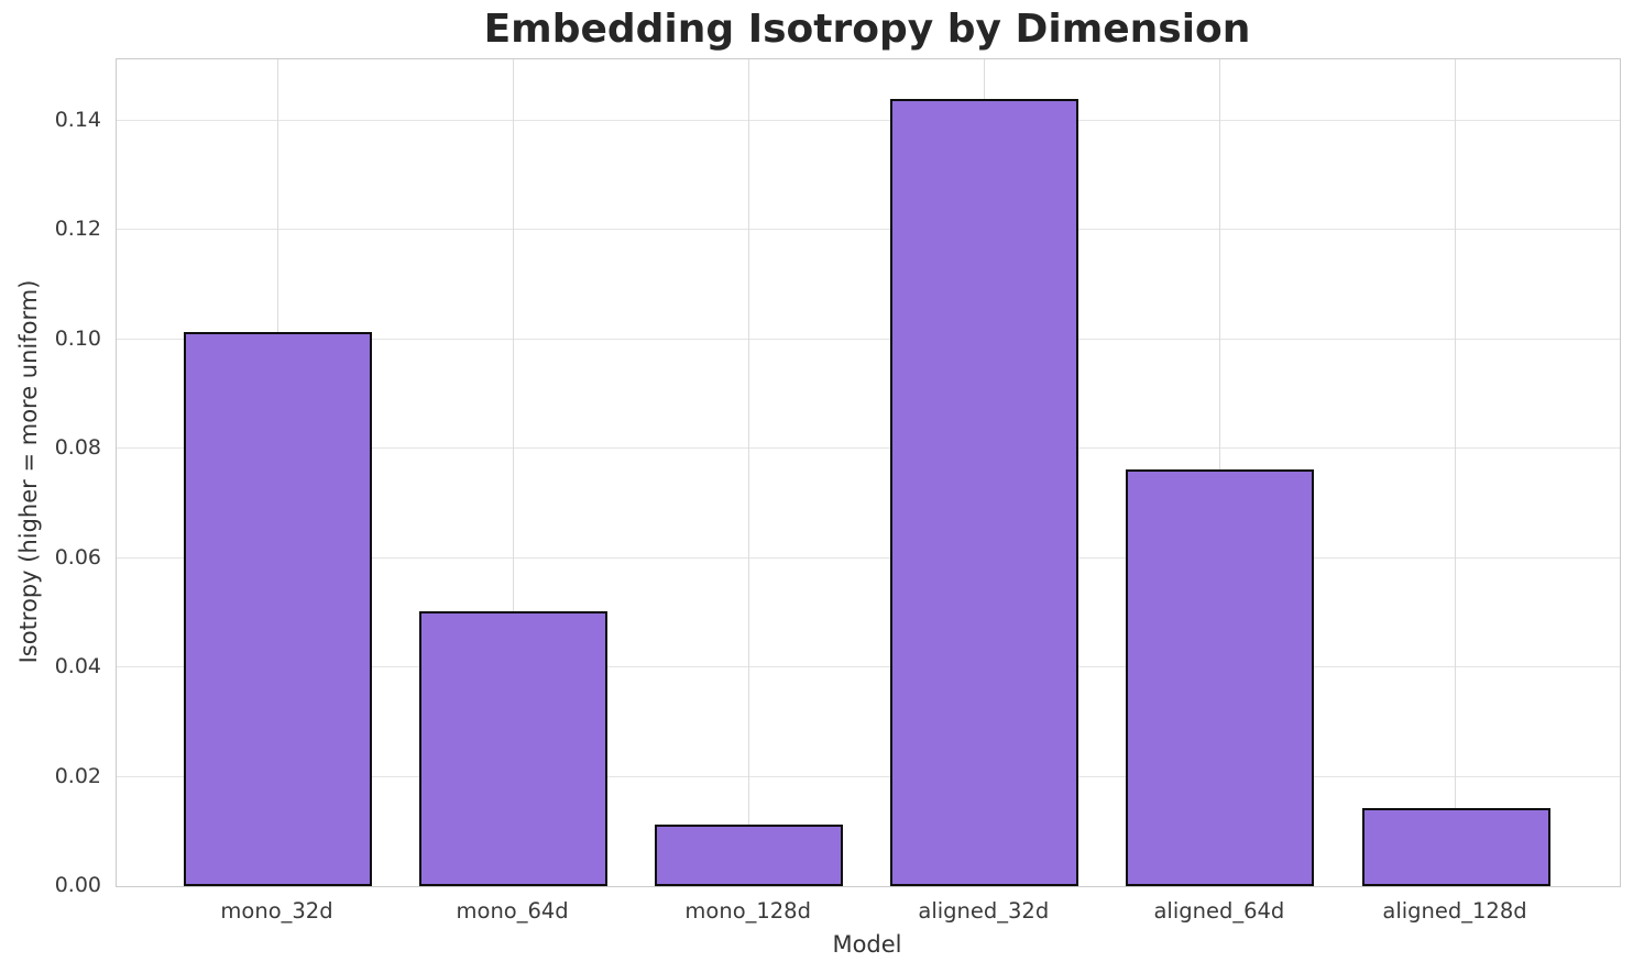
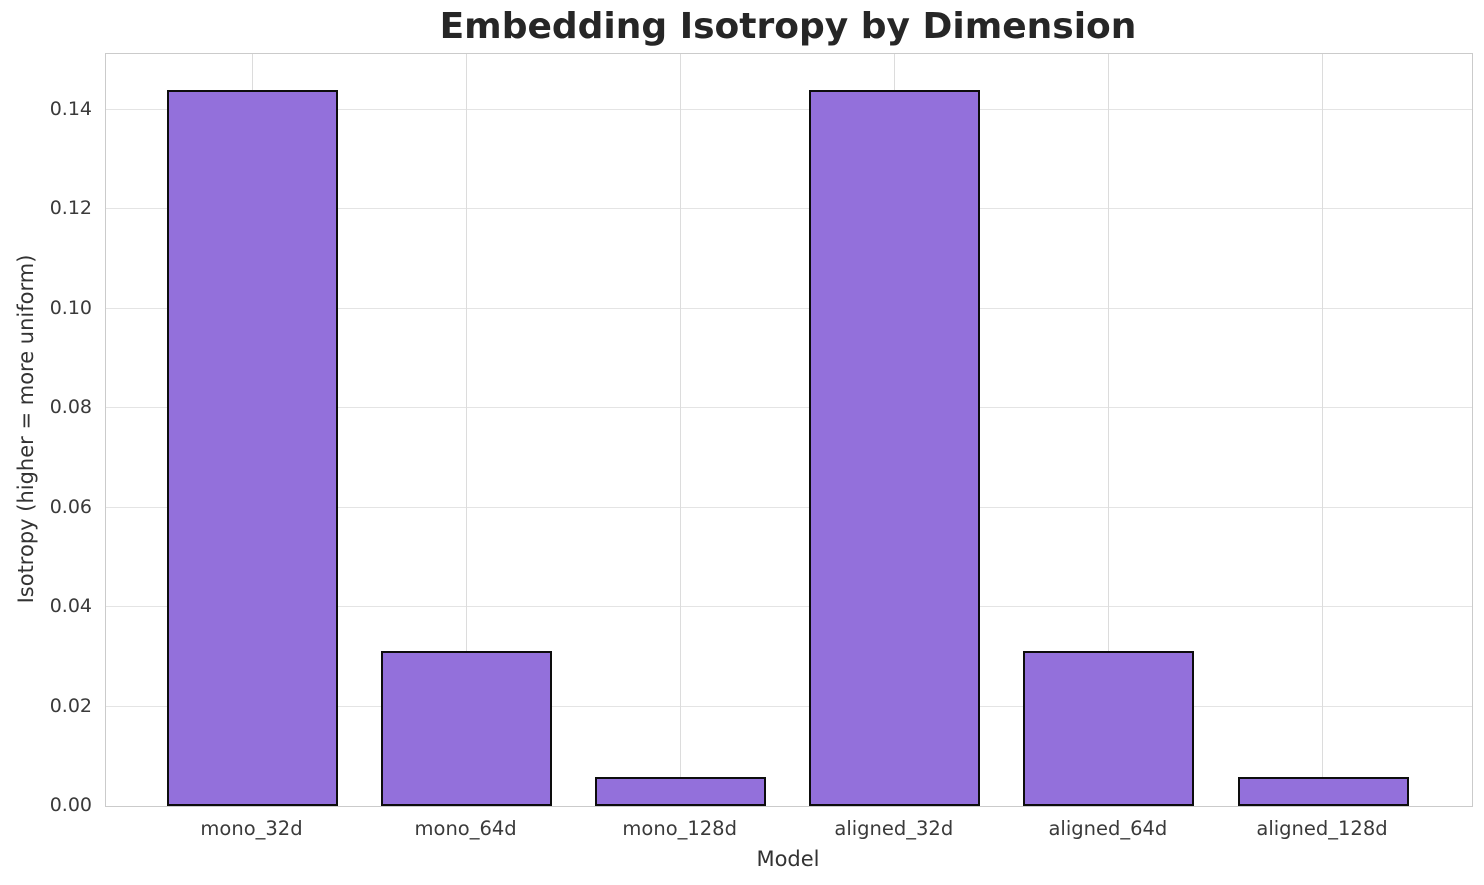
mono_32d: 0.101 -> 0.144
mono_64d: 0.050 -> 0.031
mono_128d: 0.011 -> 0.005
aligned_64d: 0.076 -> 0.031
aligned_128d: 0.014 -> 0.005
